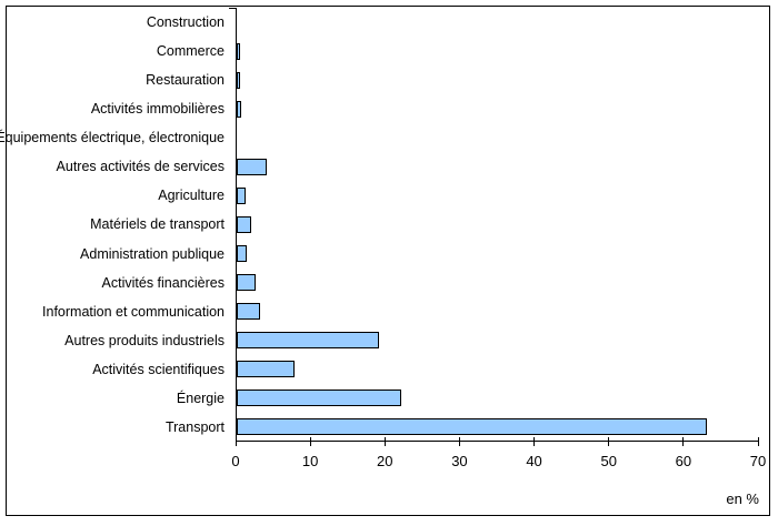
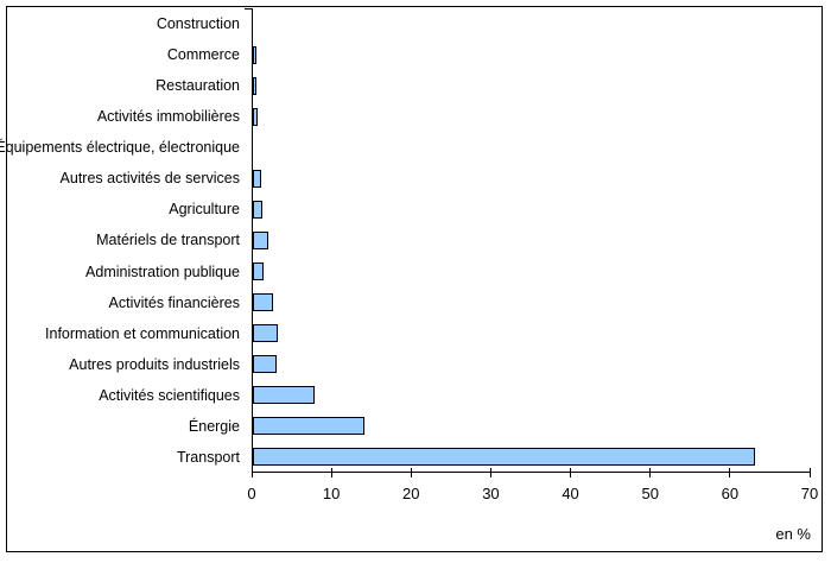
Autres activités de services: 4 -> 1
Autres produits industriels: 19 -> 3
Énergie: 22 -> 14
